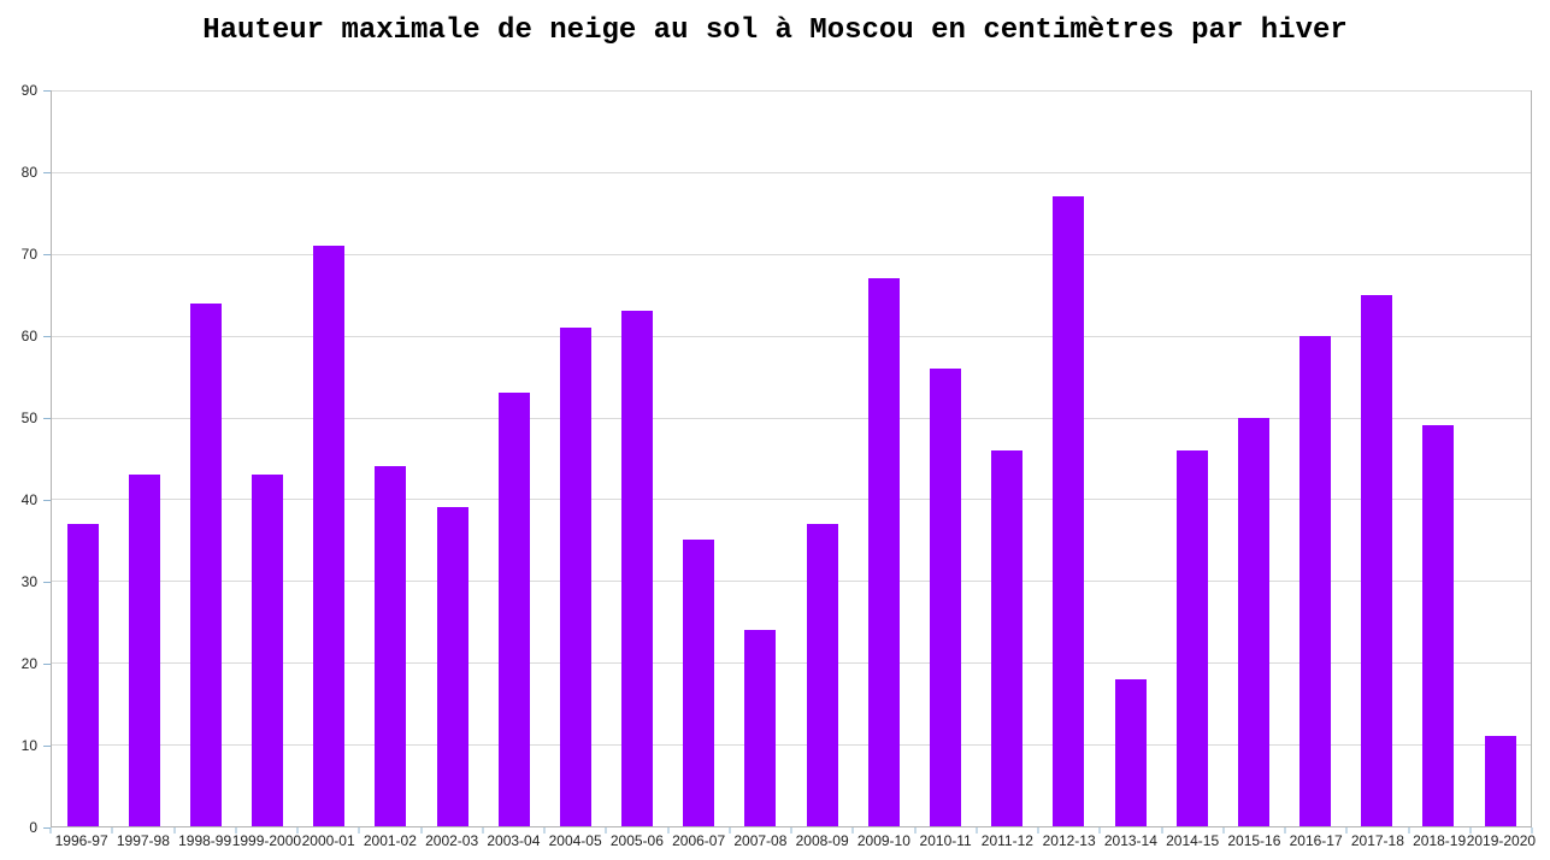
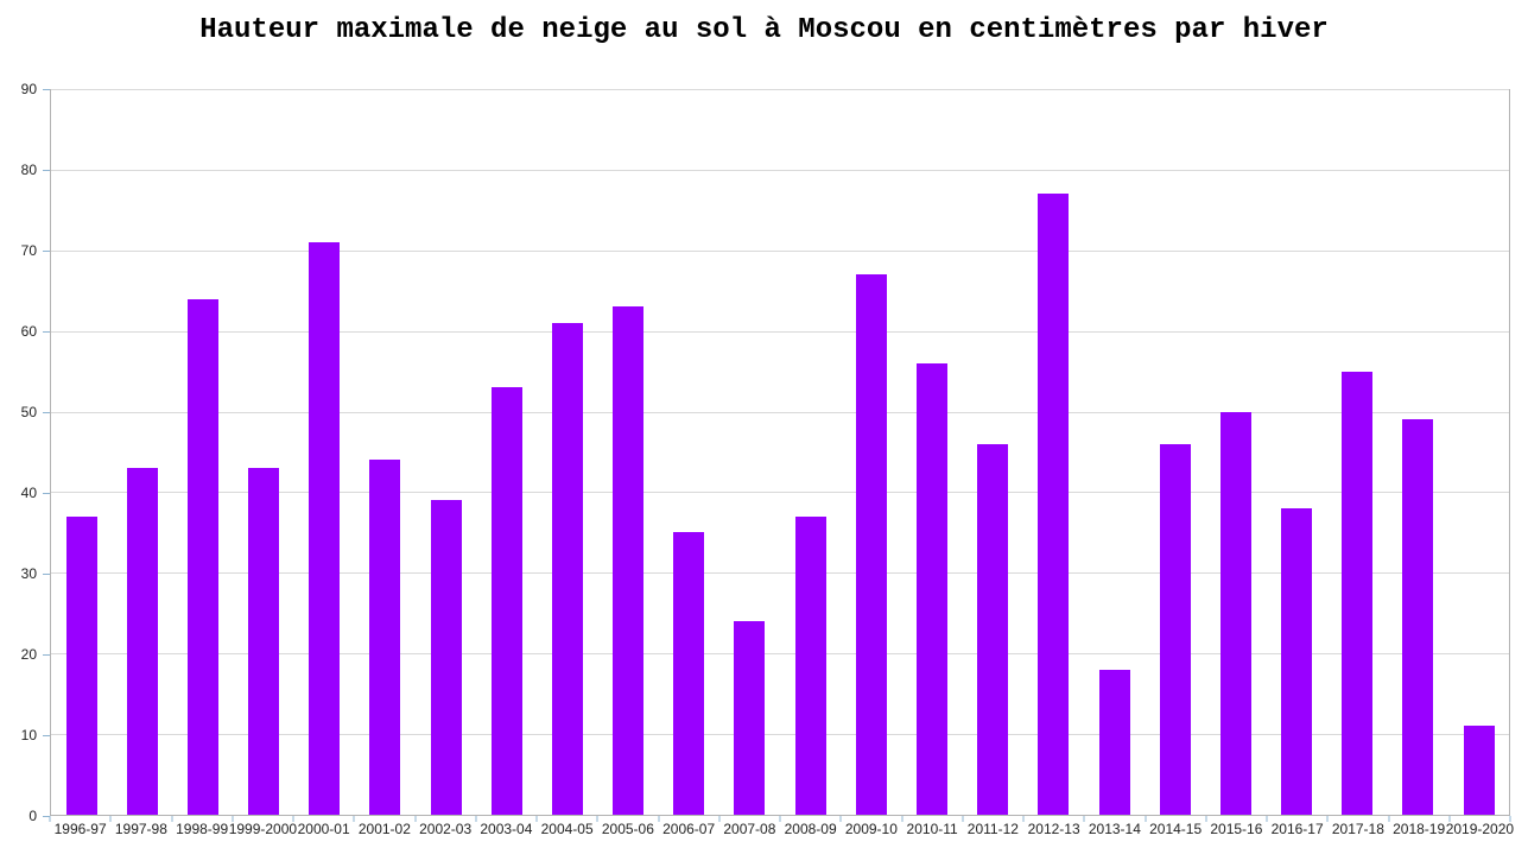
2016-17: 60 -> 38
2017-18: 65 -> 55
